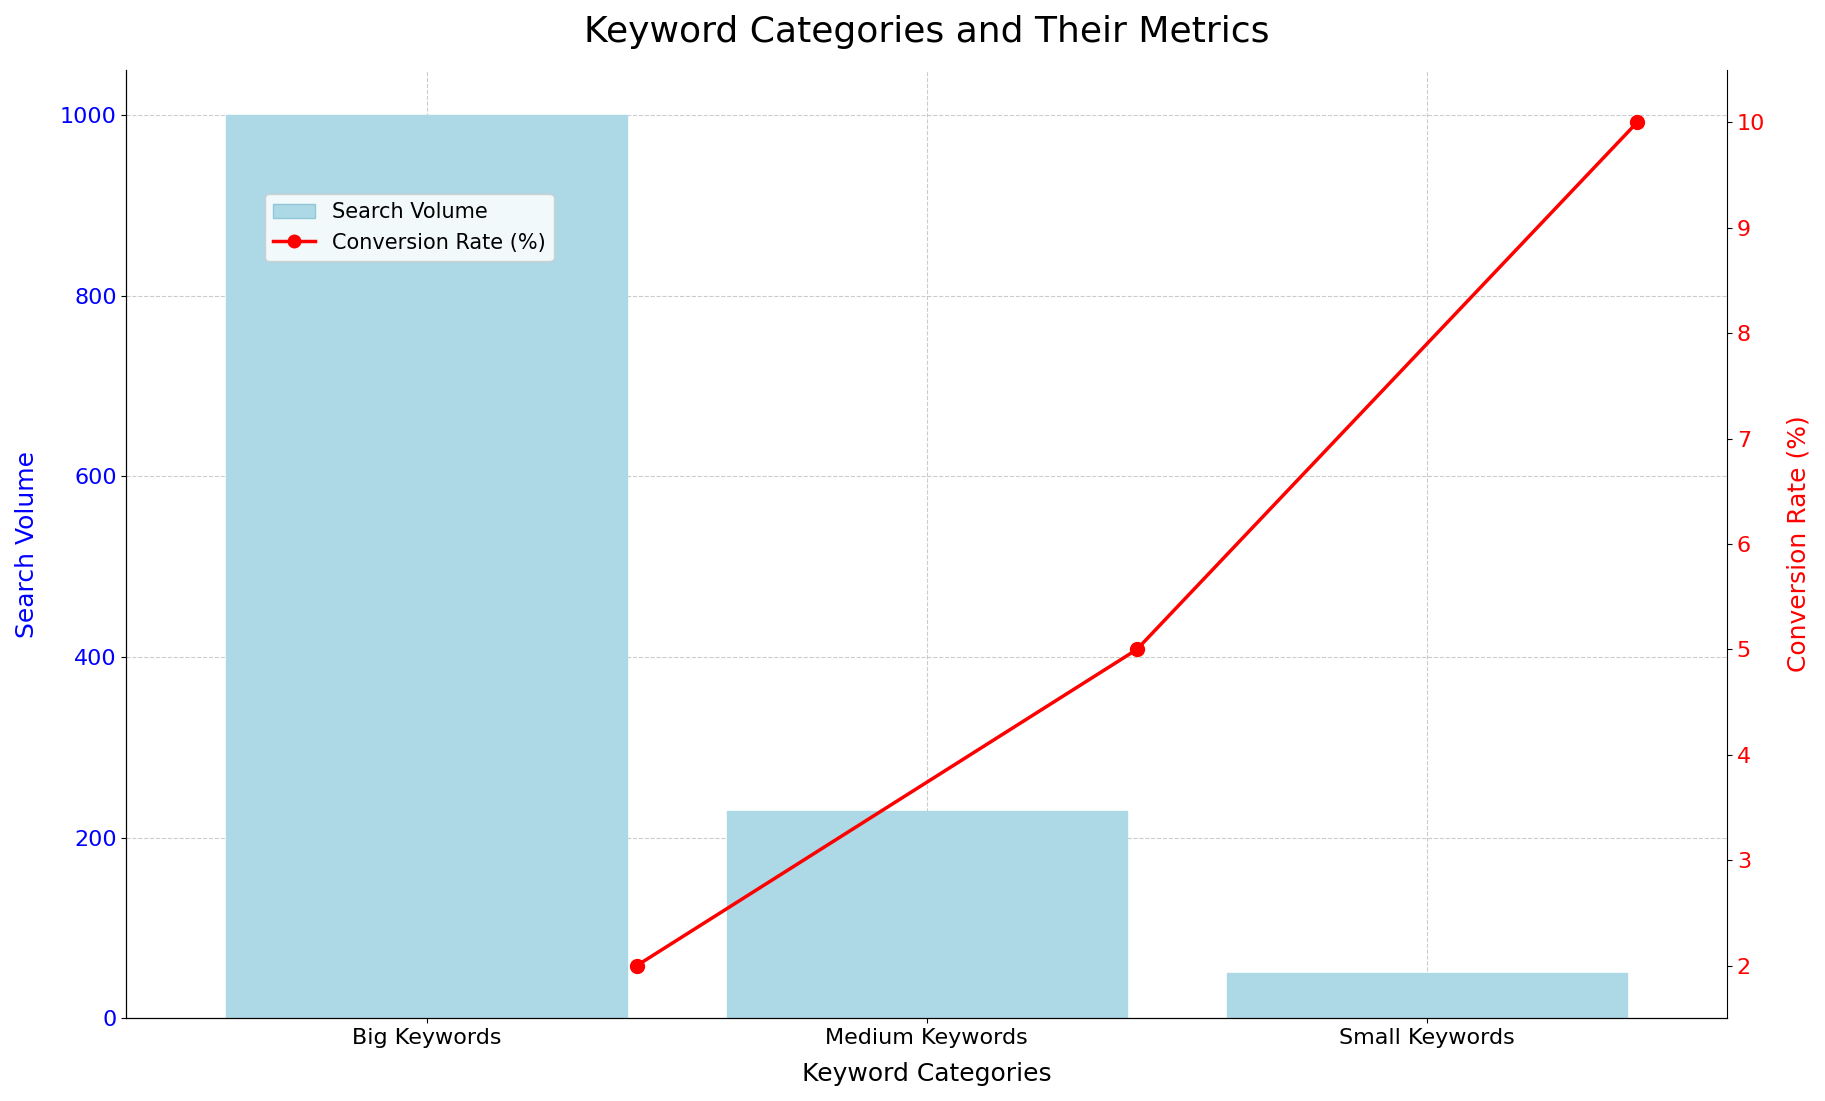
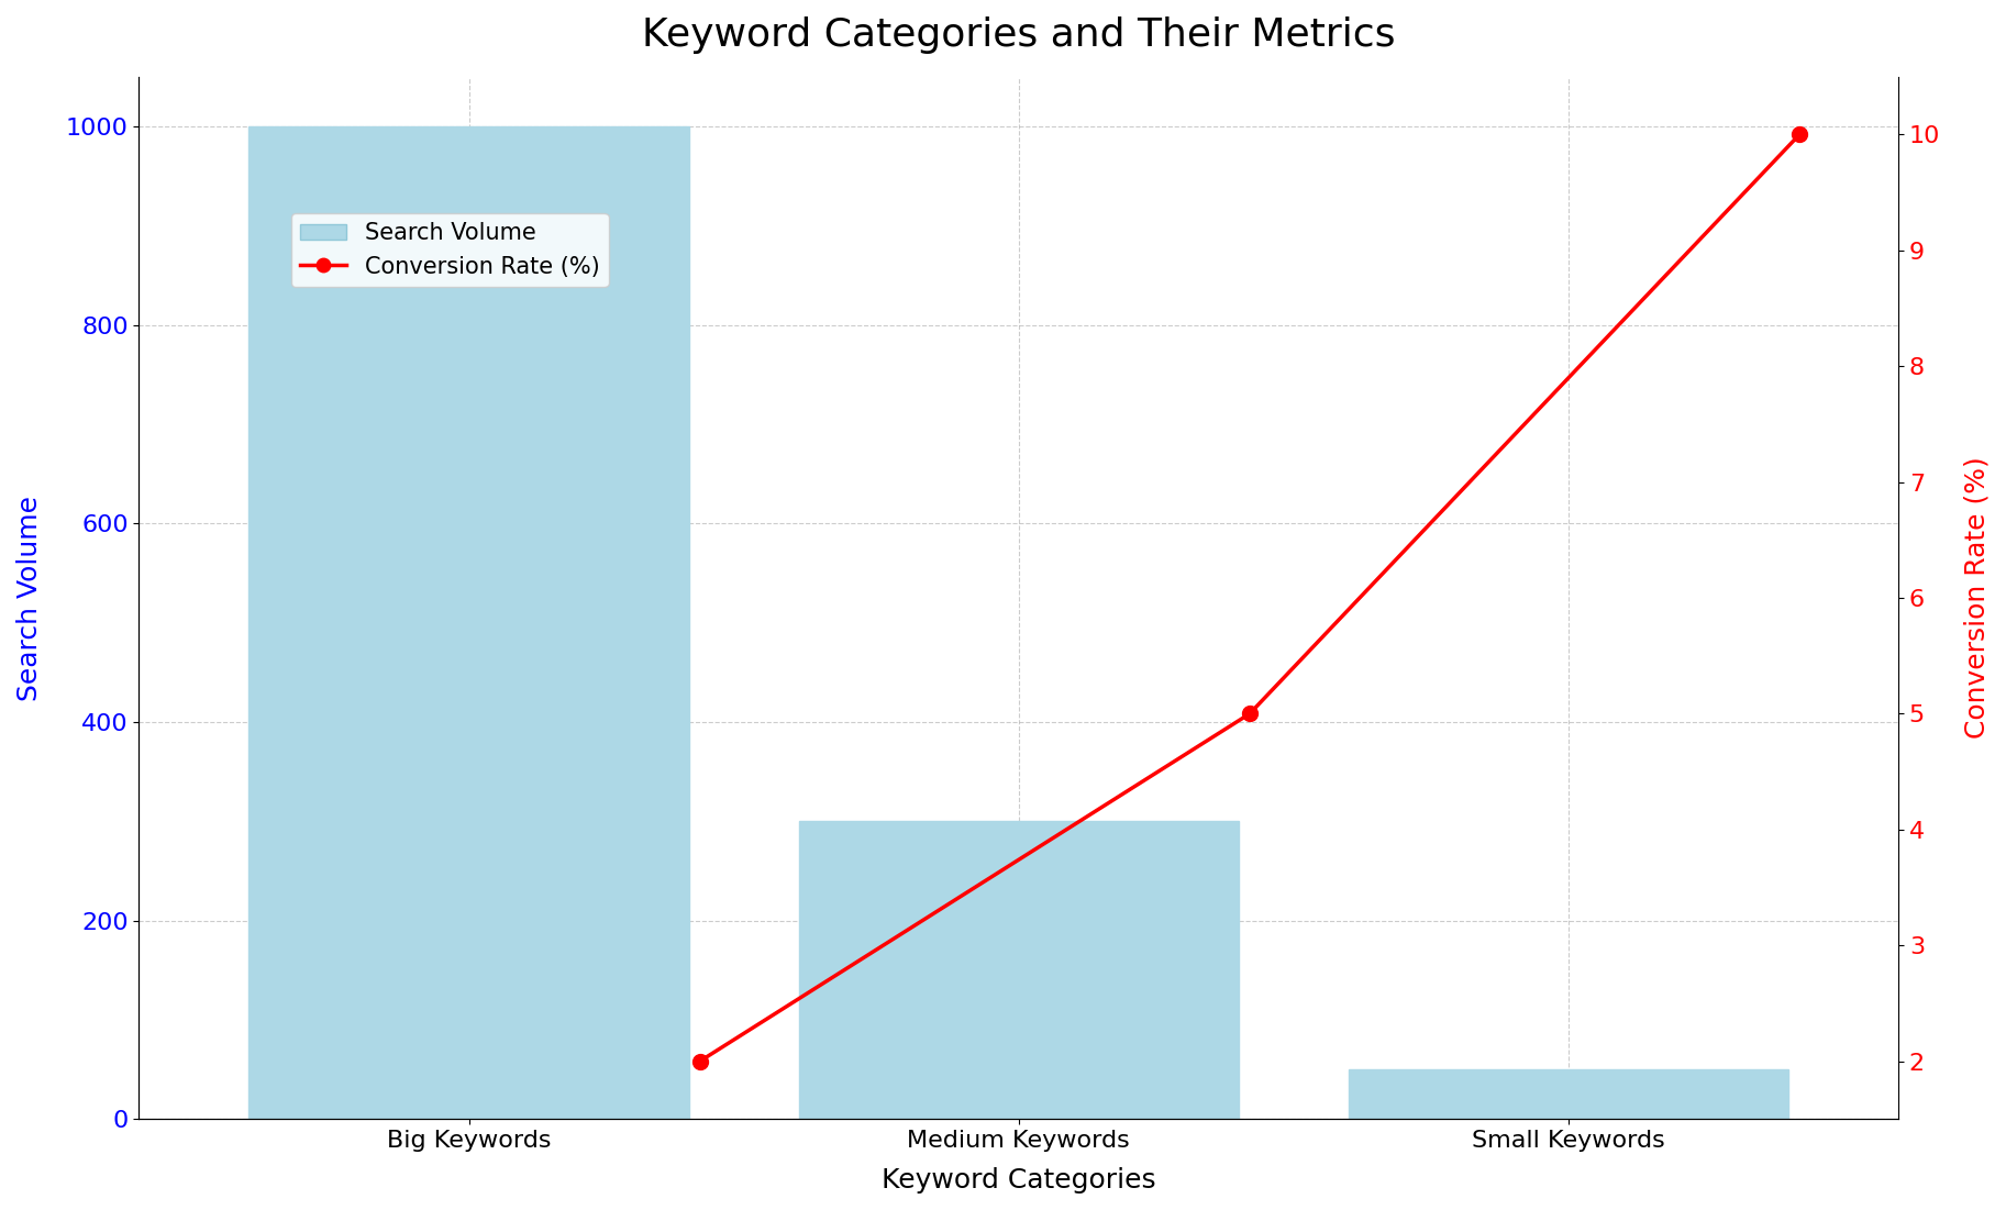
Search Volume/Medium Keywords: 230 -> 300
